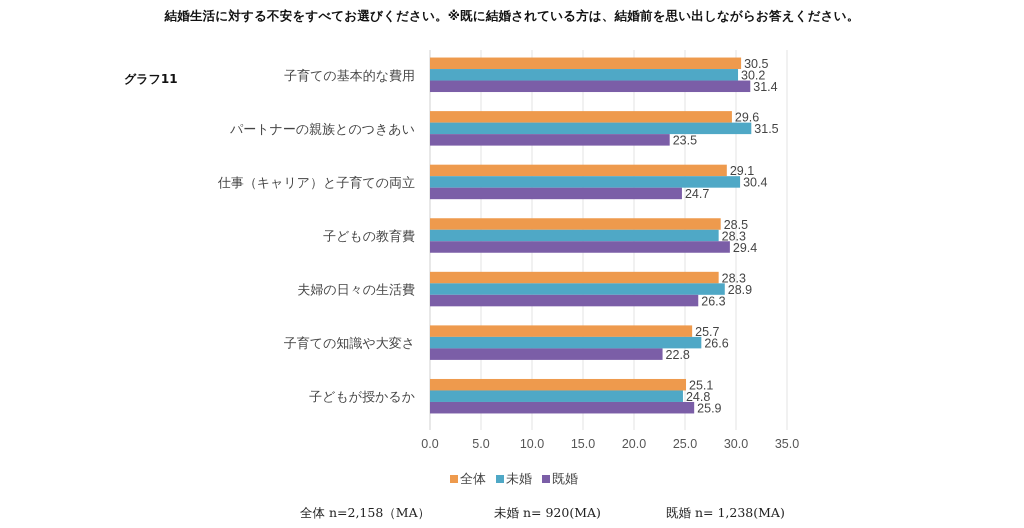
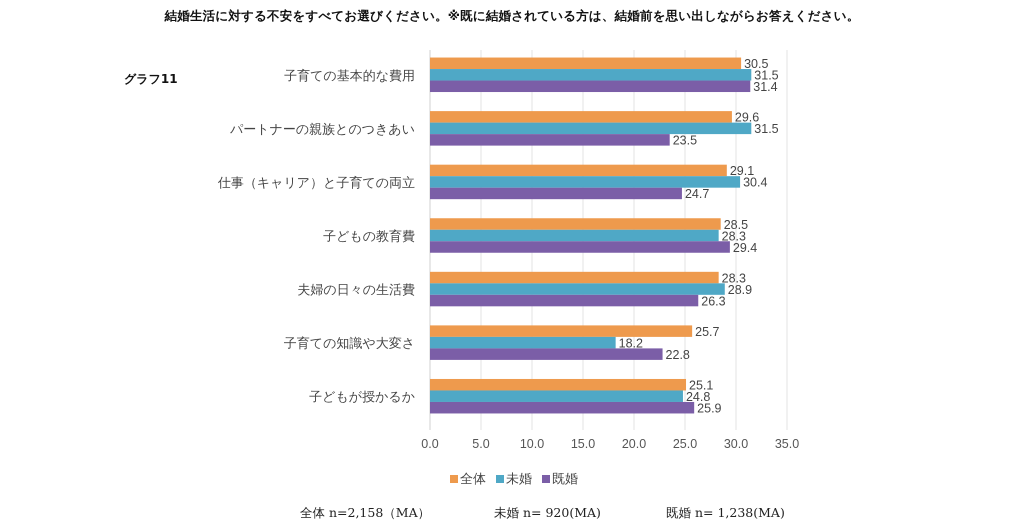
未婚/子育ての基本的な費用: 30.2 -> 31.5
未婚/子育ての知識や大変さ: 26.6 -> 18.2
